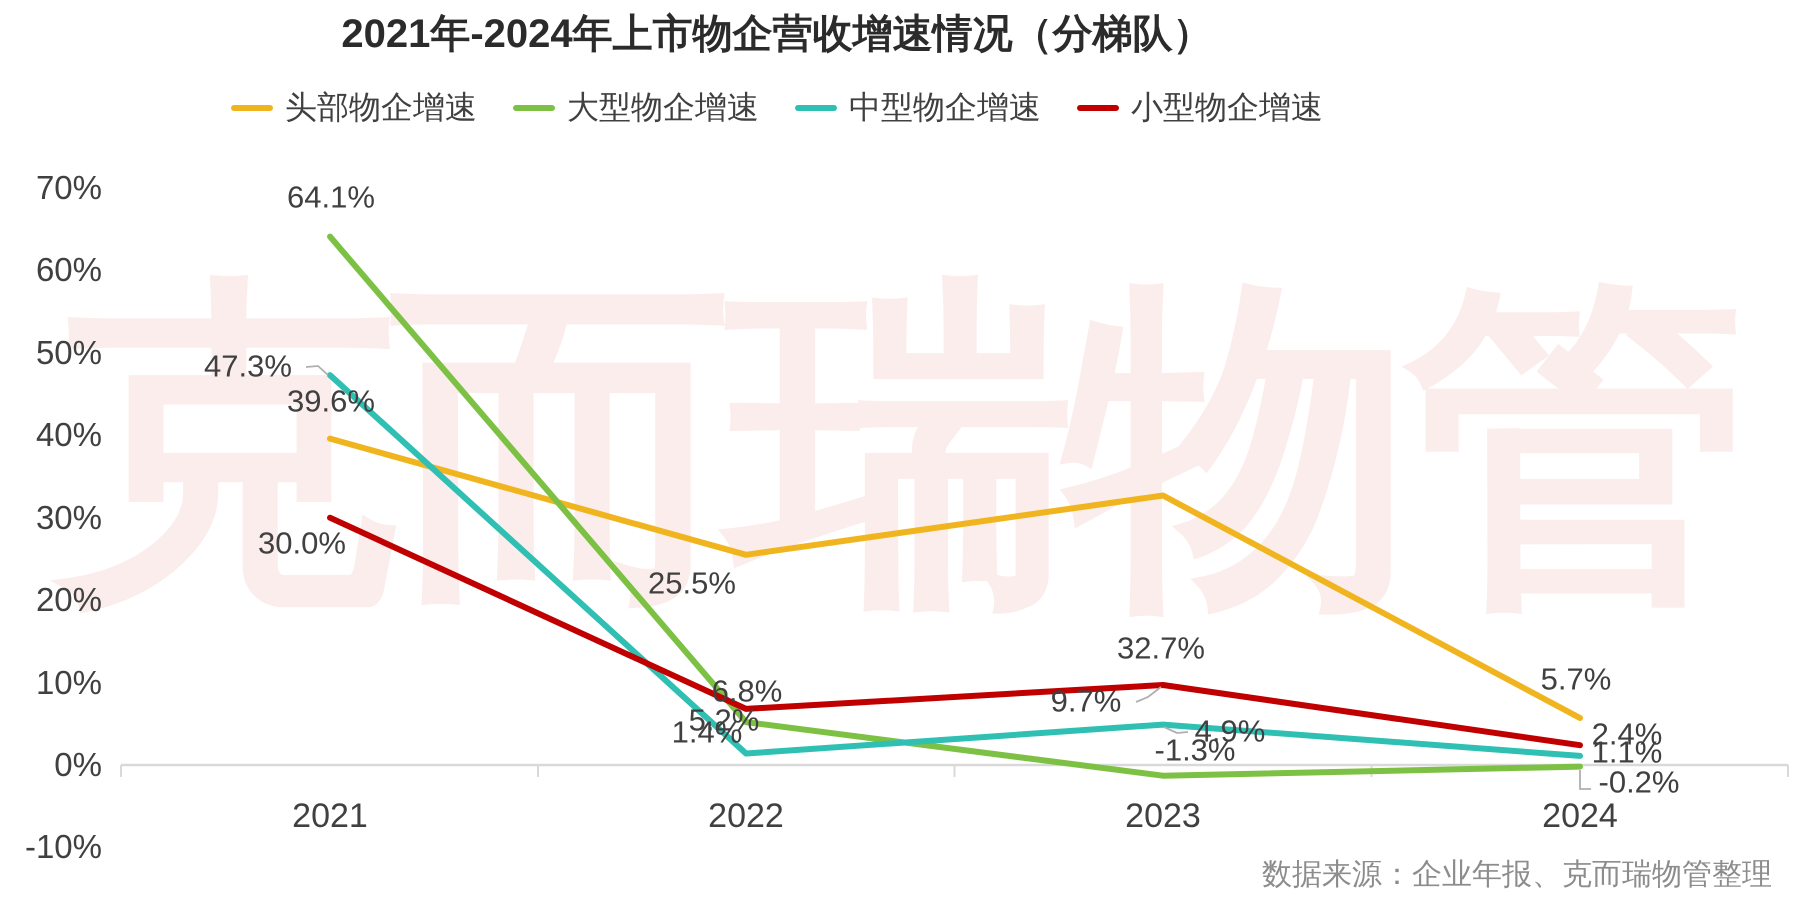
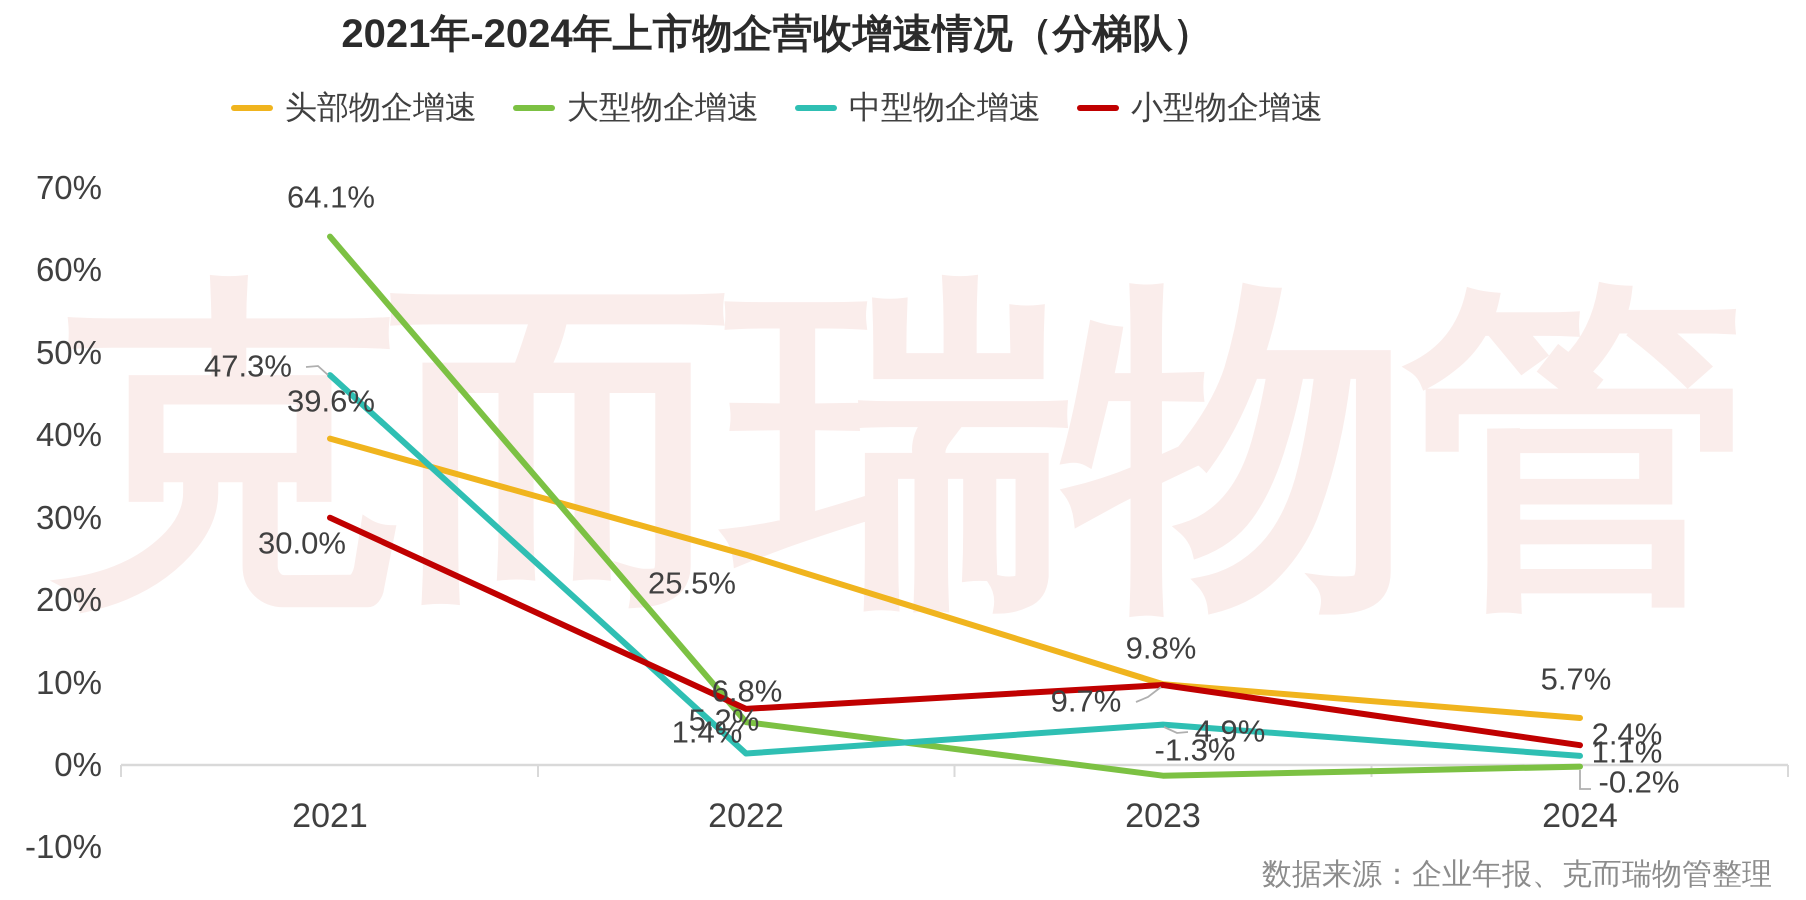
头部物企增速/2023: 32.7% -> 9.8%
